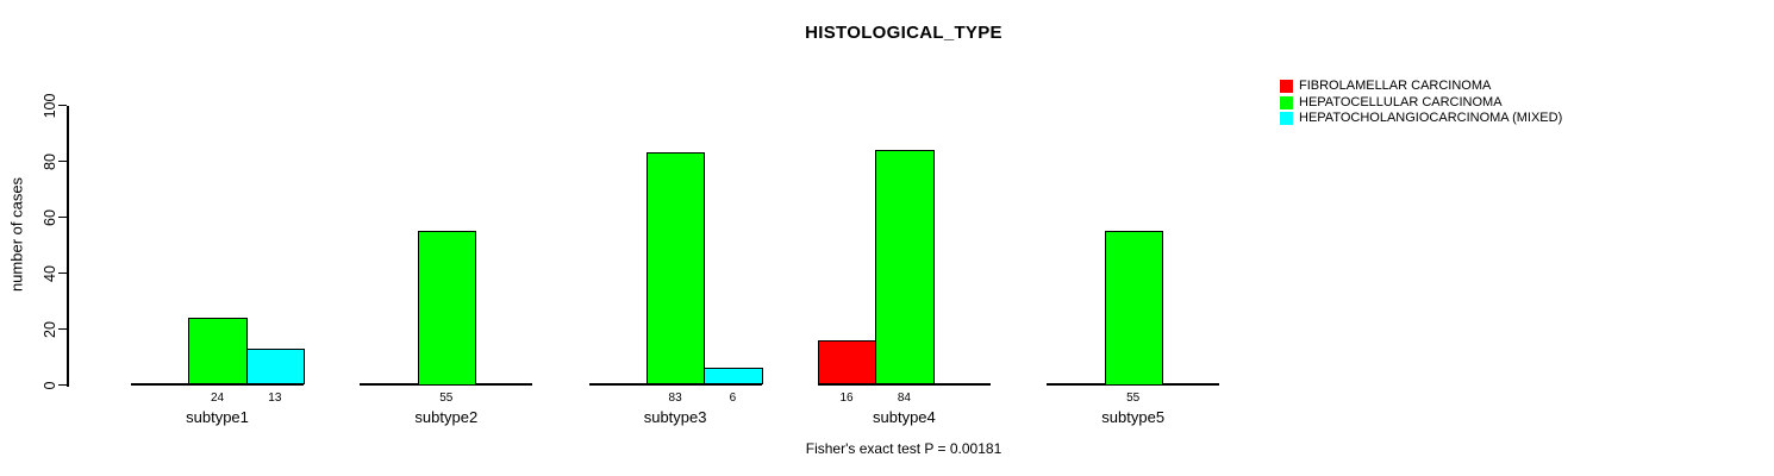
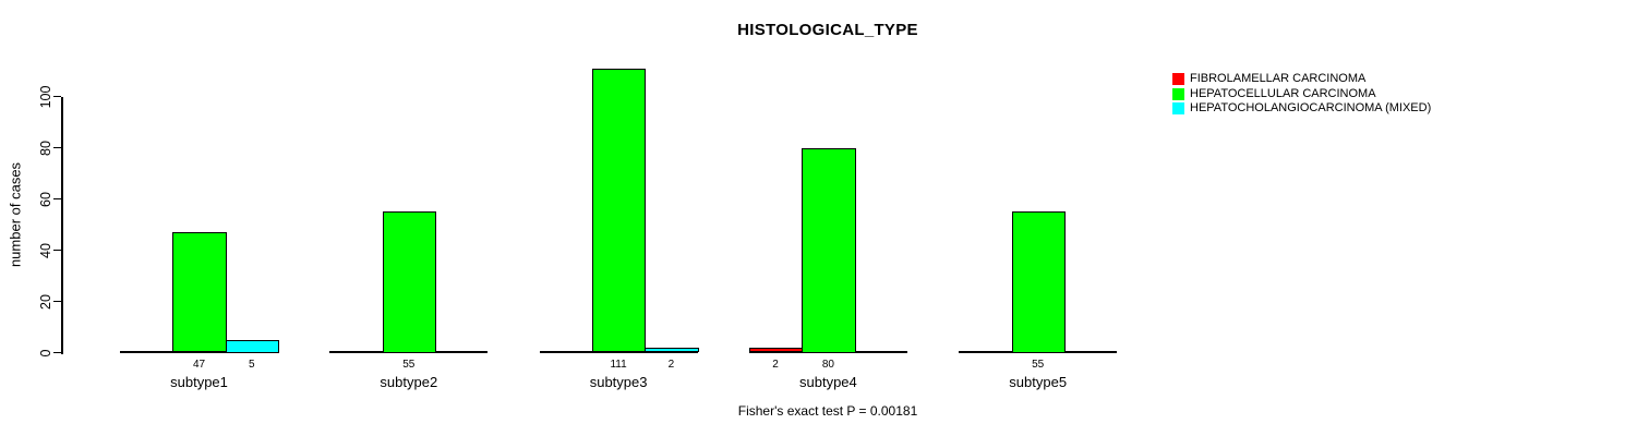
HEPATOCELLULAR CARCINOMA/subtype1: 24 -> 47
HEPATOCHOLANGIOCARCINOMA (MIXED)/subtype1: 13 -> 5
HEPATOCELLULAR CARCINOMA/subtype3: 83 -> 111
HEPATOCHOLANGIOCARCINOMA (MIXED)/subtype3: 6 -> 2
FIBROLAMELLAR CARCINOMA/subtype4: 16 -> 2
HEPATOCELLULAR CARCINOMA/subtype4: 84 -> 80
